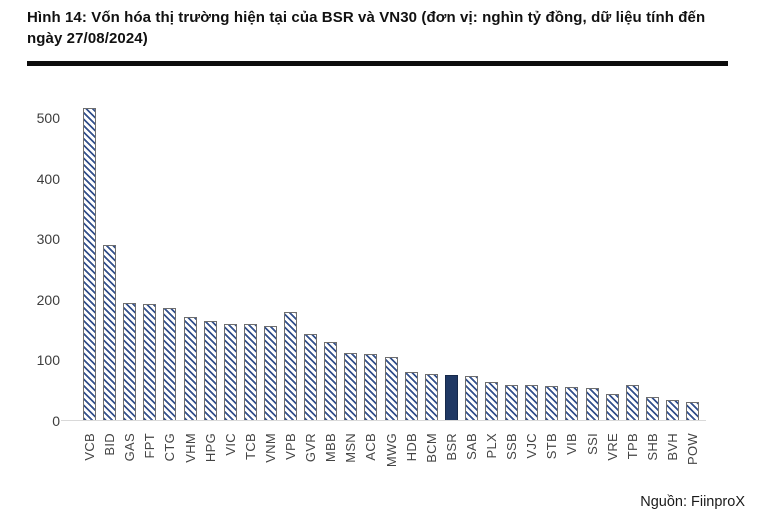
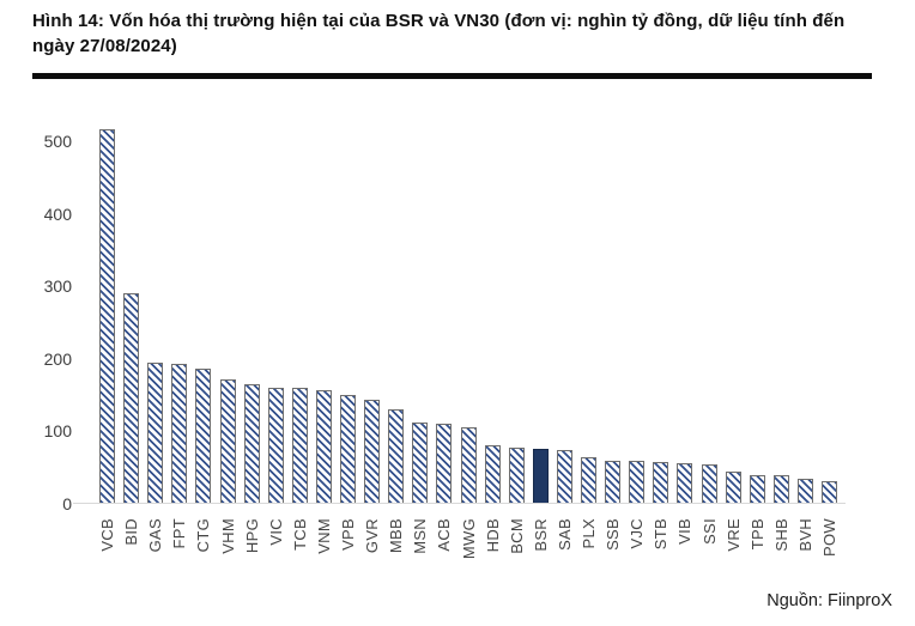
VPB: 180 -> 150
TPB: 60 -> 40
